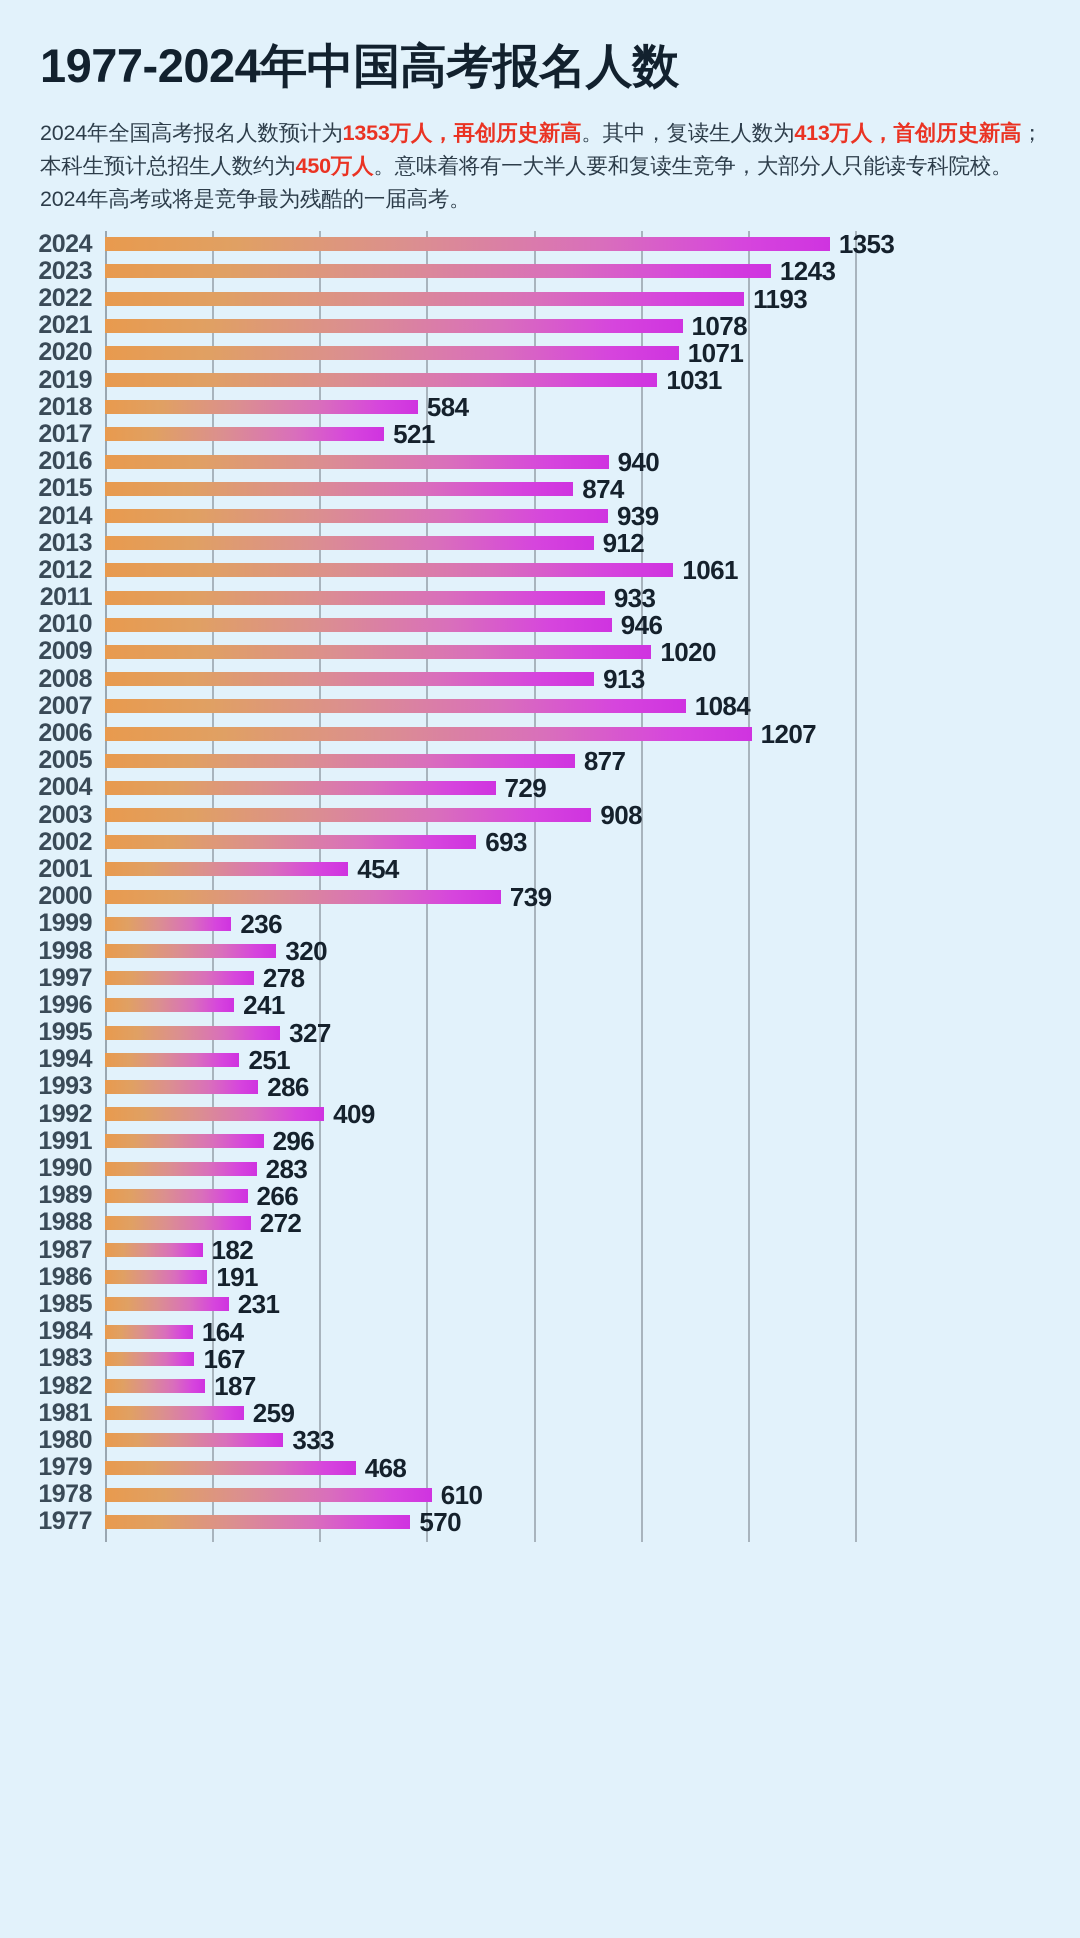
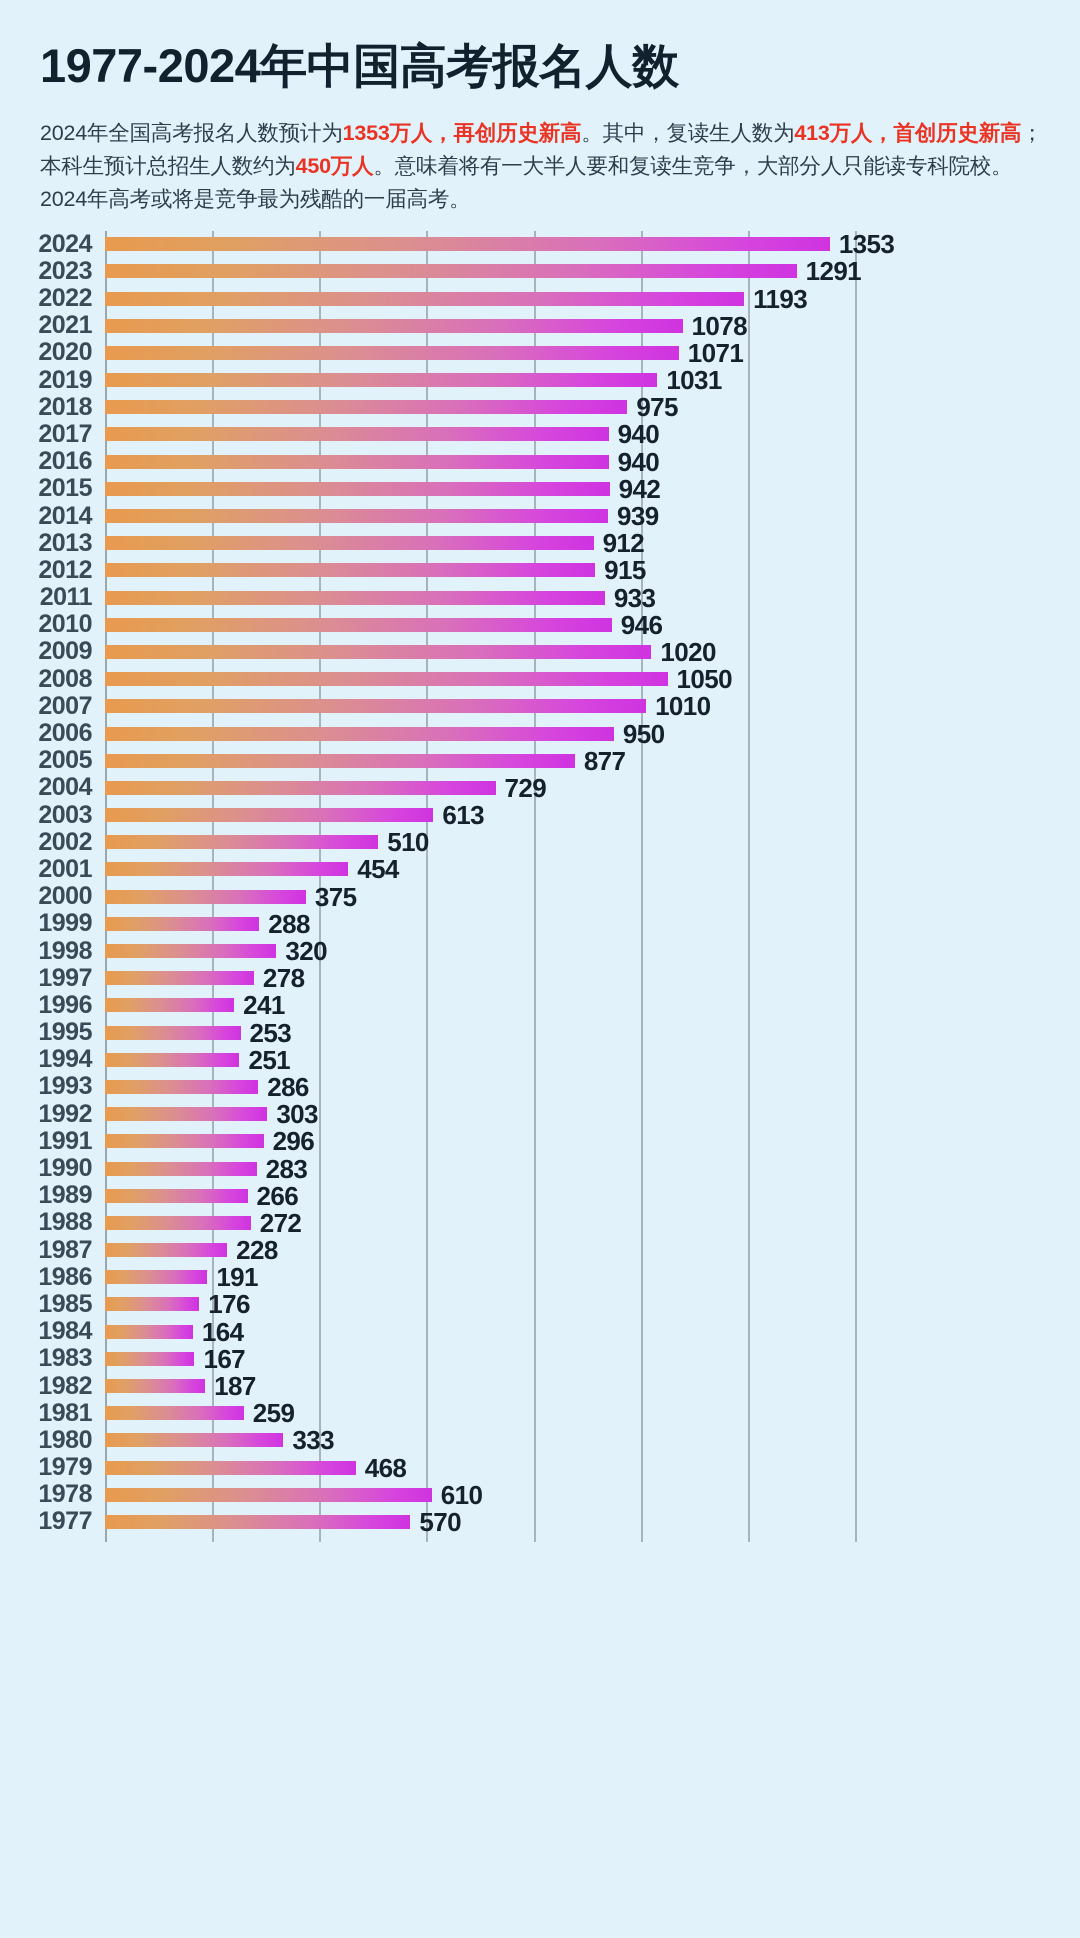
2023: 1243 -> 1291
2018: 584 -> 975
2017: 521 -> 940
2015: 874 -> 942
2012: 1061 -> 915
2008: 913 -> 1050
2007: 1084 -> 1010
2006: 1207 -> 950
2003: 908 -> 613
2002: 693 -> 510
2000: 739 -> 375
1999: 236 -> 288
1995: 327 -> 253
1992: 409 -> 303
1987: 182 -> 228
1985: 231 -> 176
